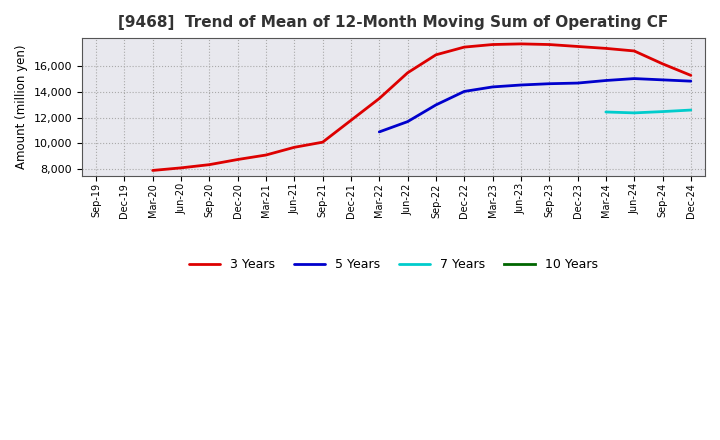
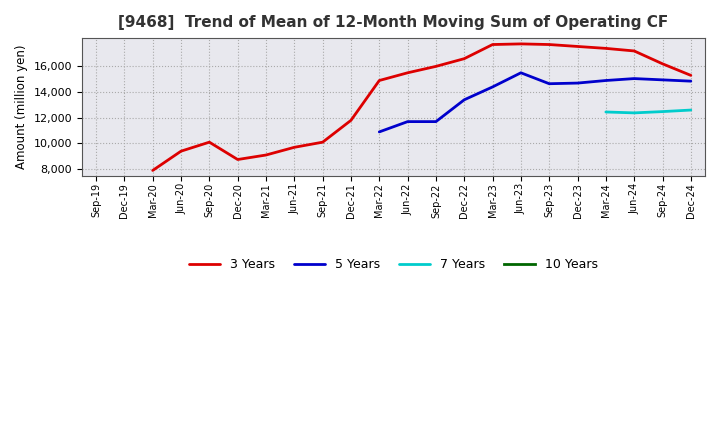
3 Years/Jun-20: 8,100 -> 9,400
3 Years/Sep-20: 8,400 -> 10,100
3 Years/Mar-22: 13,500 -> 14,900
3 Years/Sep-22: 16,900 -> 16,000
5 Years/Sep-22: 13,000 -> 11,700
3 Years/Dec-22: 17,500 -> 16,600
5 Years/Dec-22: 14,000 -> 13,400
5 Years/Jun-23: 14,600 -> 15,500
